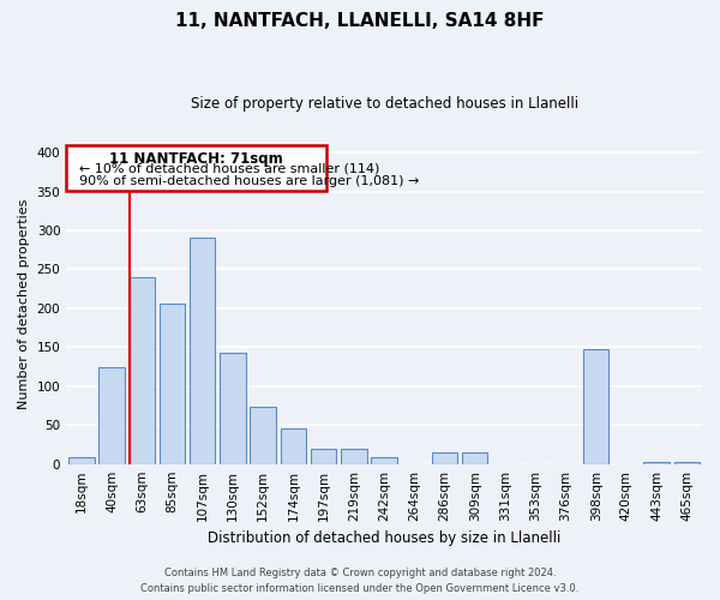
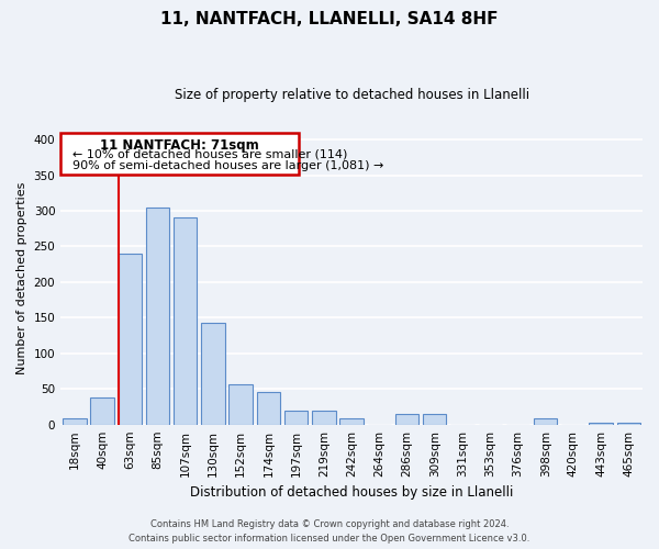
40sqm: 124 -> 38
85sqm: 206 -> 305
152sqm: 74 -> 56
398sqm: 148 -> 8
